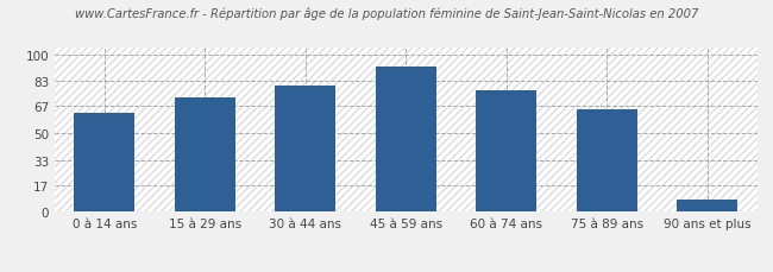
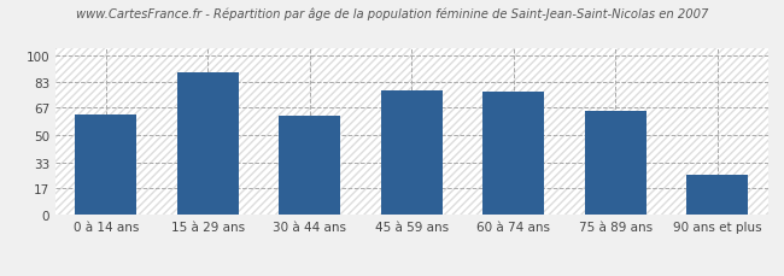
15 à 29 ans: 73 -> 89
30 à 44 ans: 80 -> 62
45 à 59 ans: 92 -> 78
90 ans et plus: 8 -> 25
